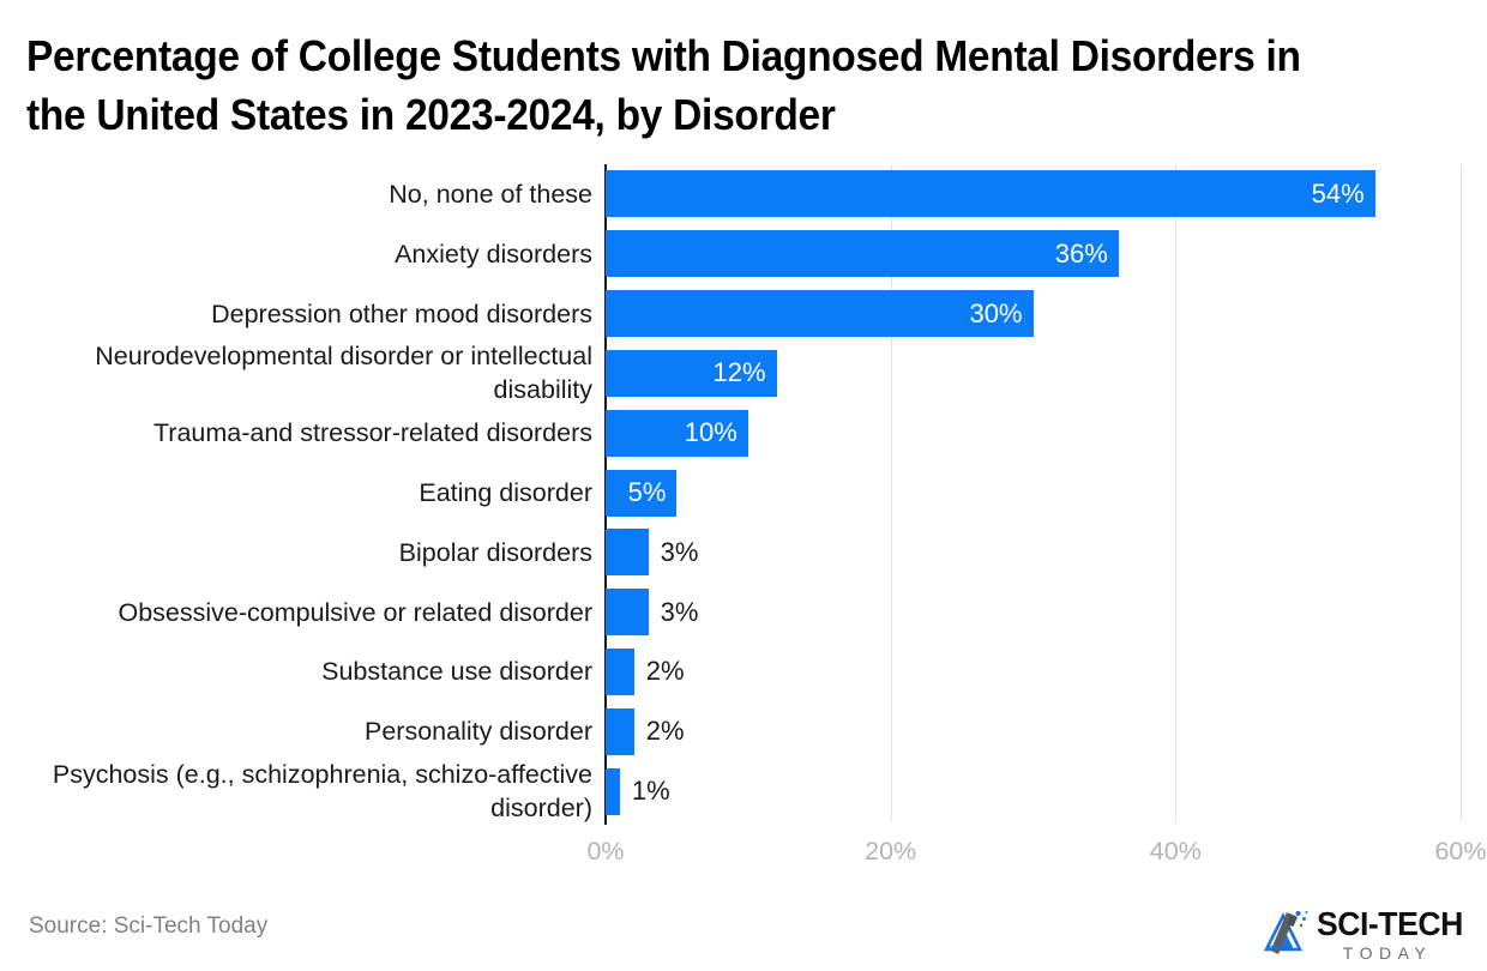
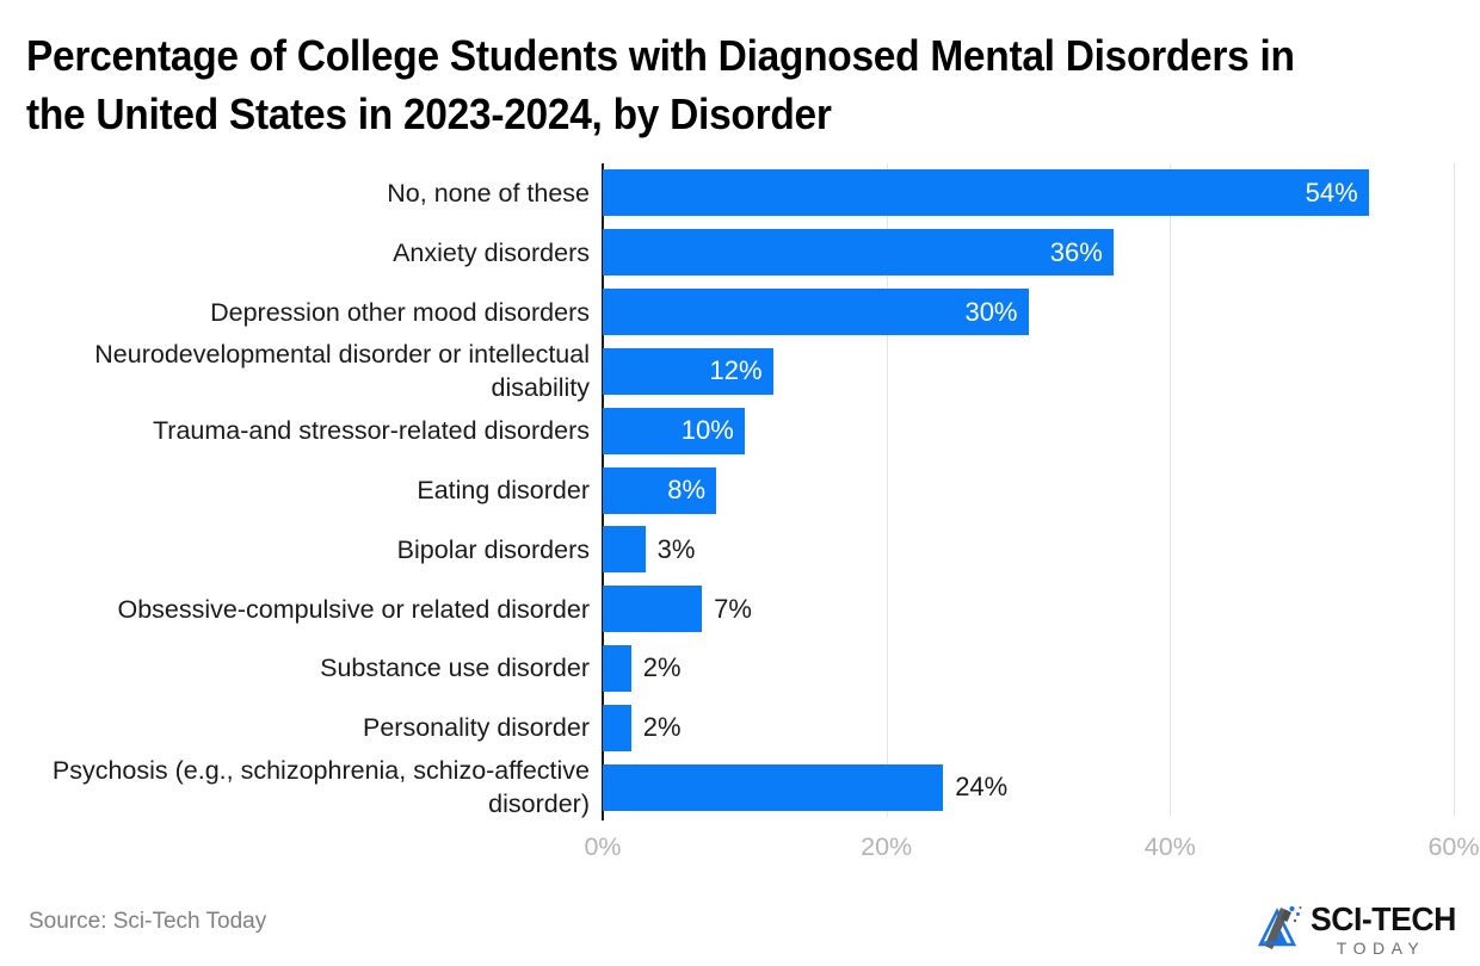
Eating disorder: 5% -> 8%
Obsessive-compulsive or related disorder: 3% -> 7%
Psychosis (e.g., schizophrenia, schizo-affective disorder): 1% -> 24%
